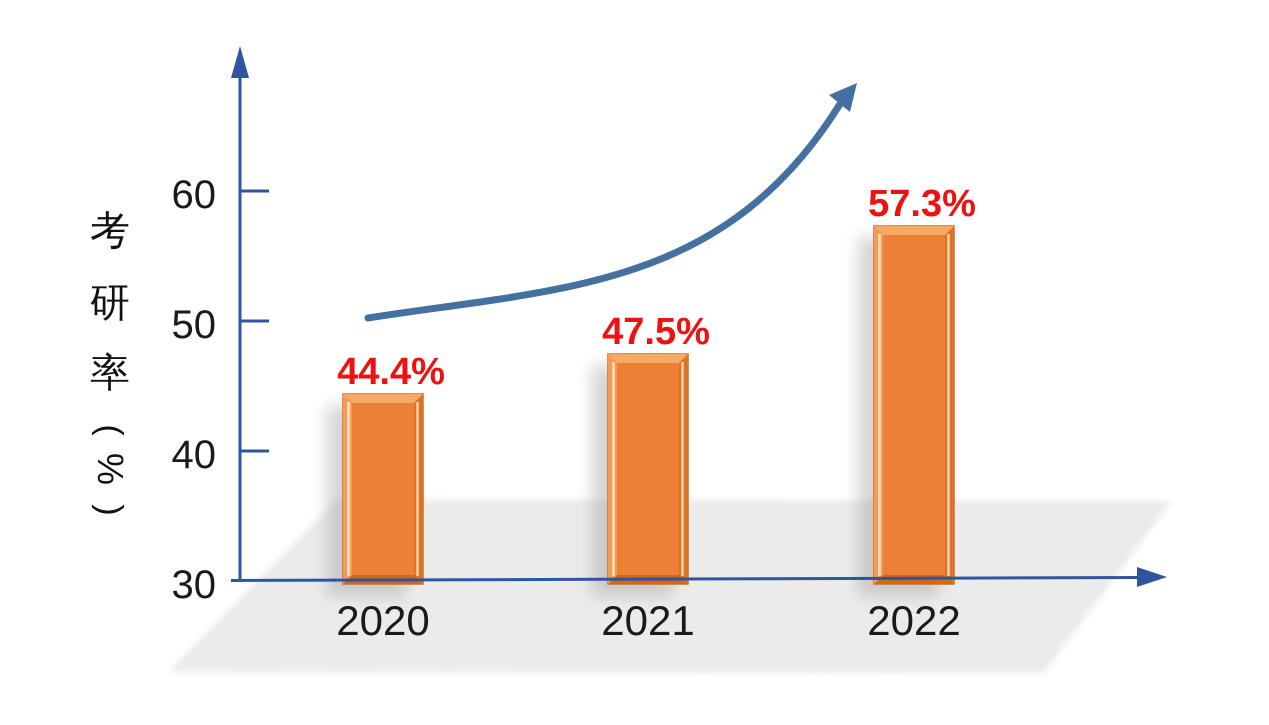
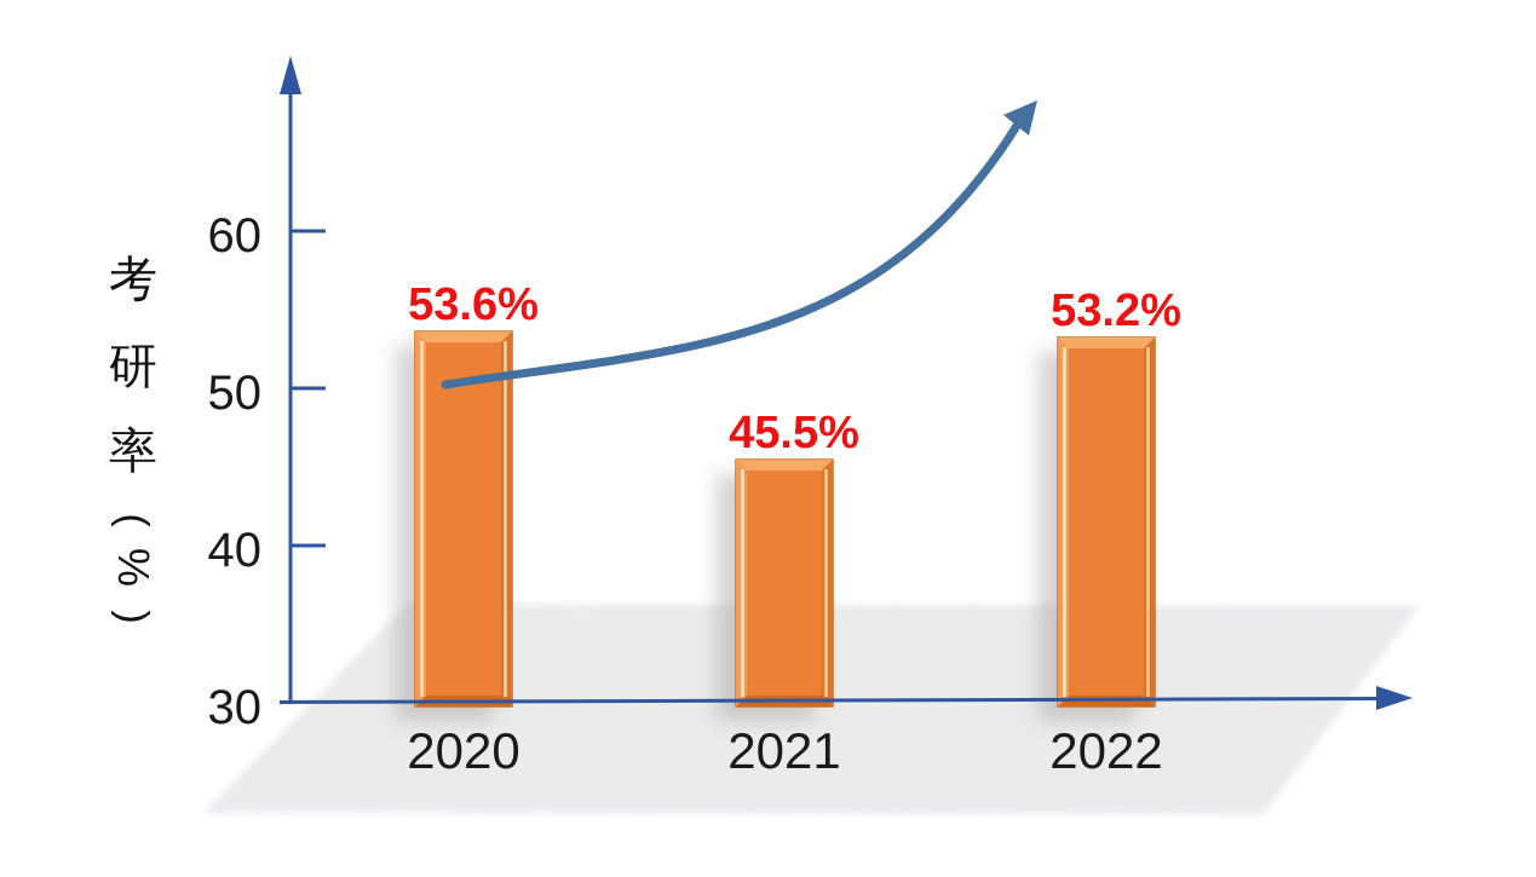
2020: 44.4% -> 53.6%
2021: 47.5% -> 45.5%
2022: 57.3% -> 53.2%
